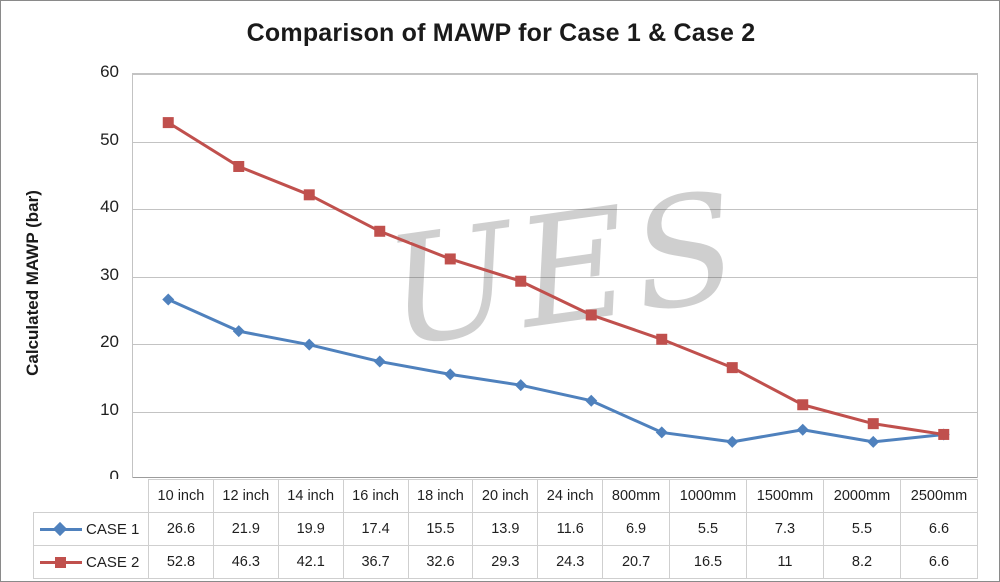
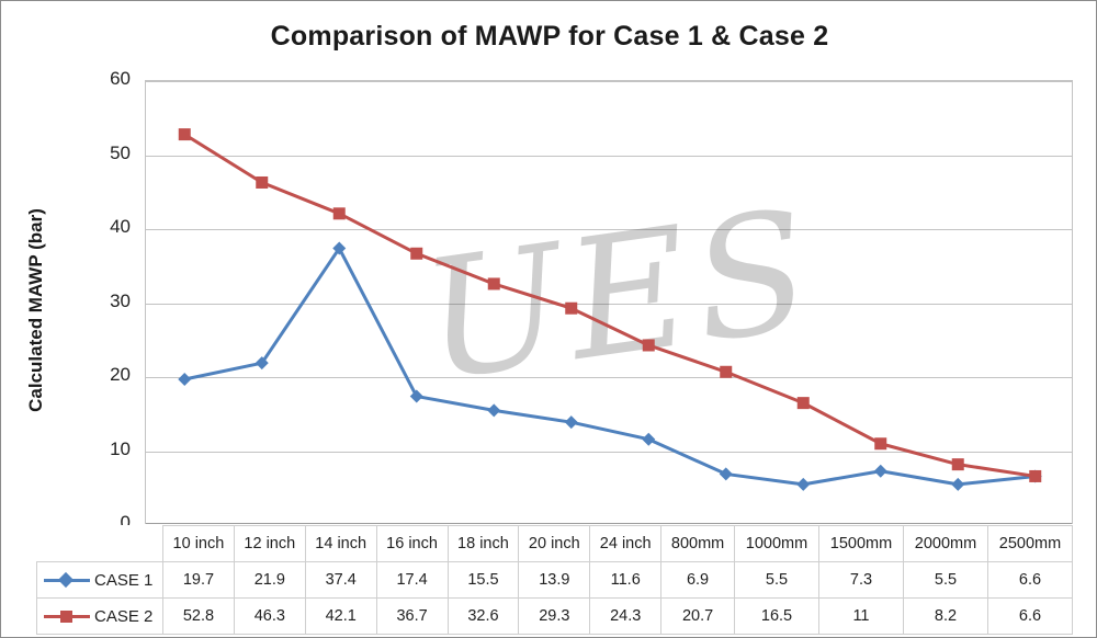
CASE 1/10 inch: 26.6 -> 19.7
CASE 1/14 inch: 19.9 -> 37.4
